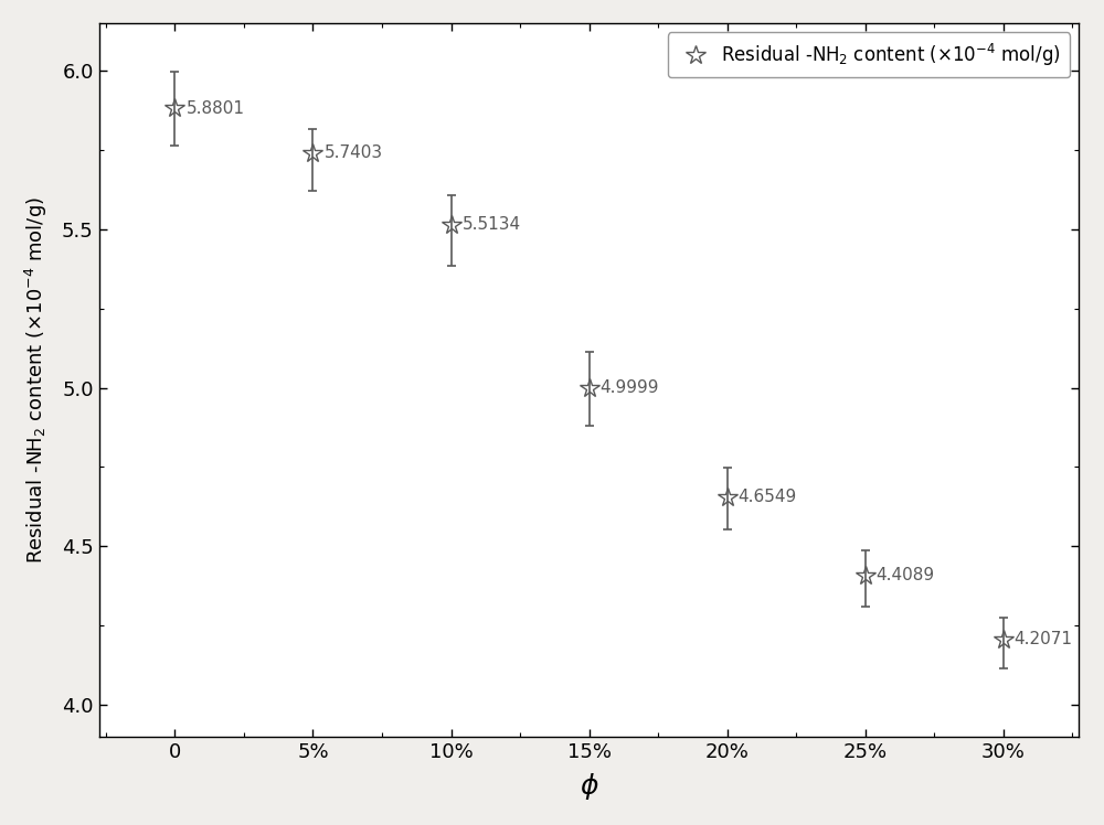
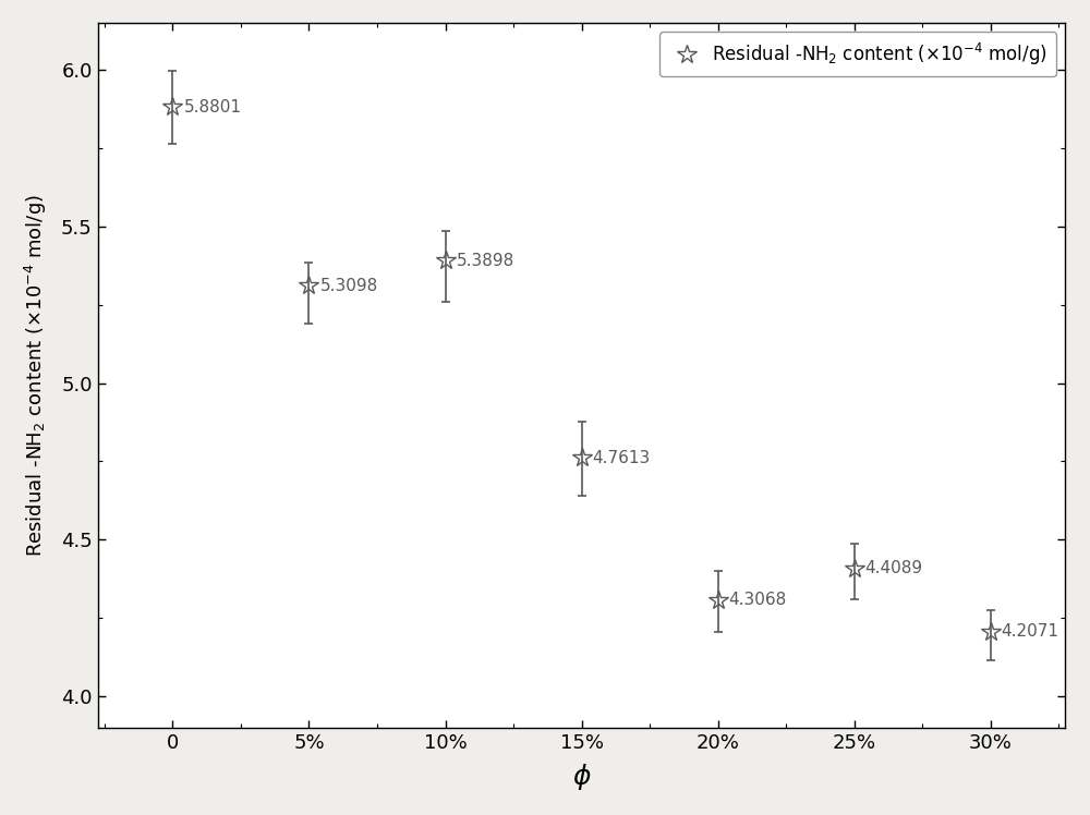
5%: 5.7403 -> 5.3098
10%: 5.5134 -> 5.3898
15%: 4.9999 -> 4.7613
20%: 4.6549 -> 4.3068
